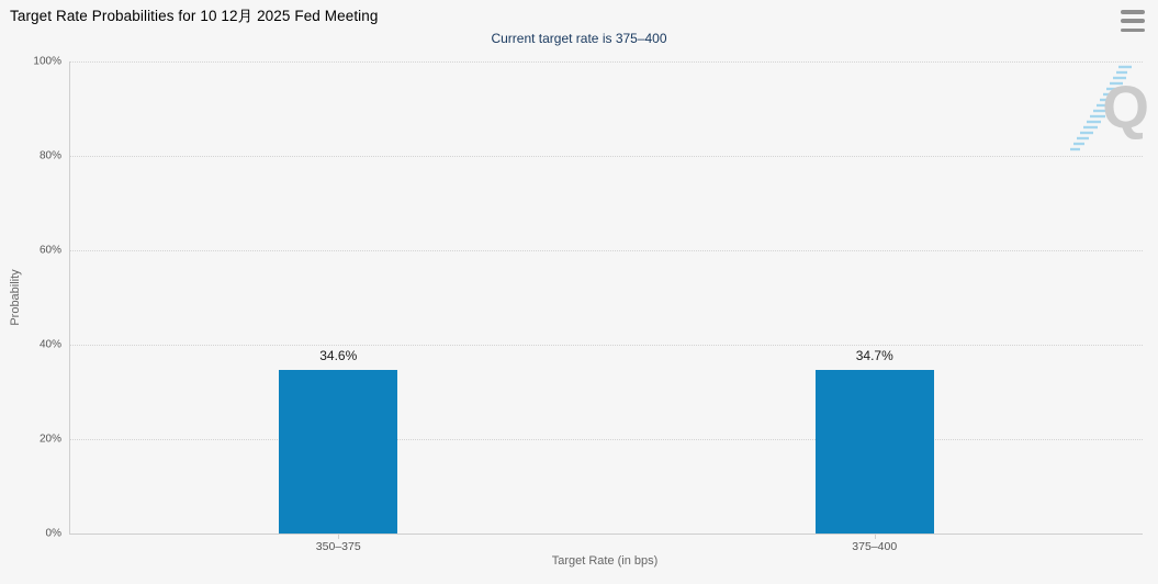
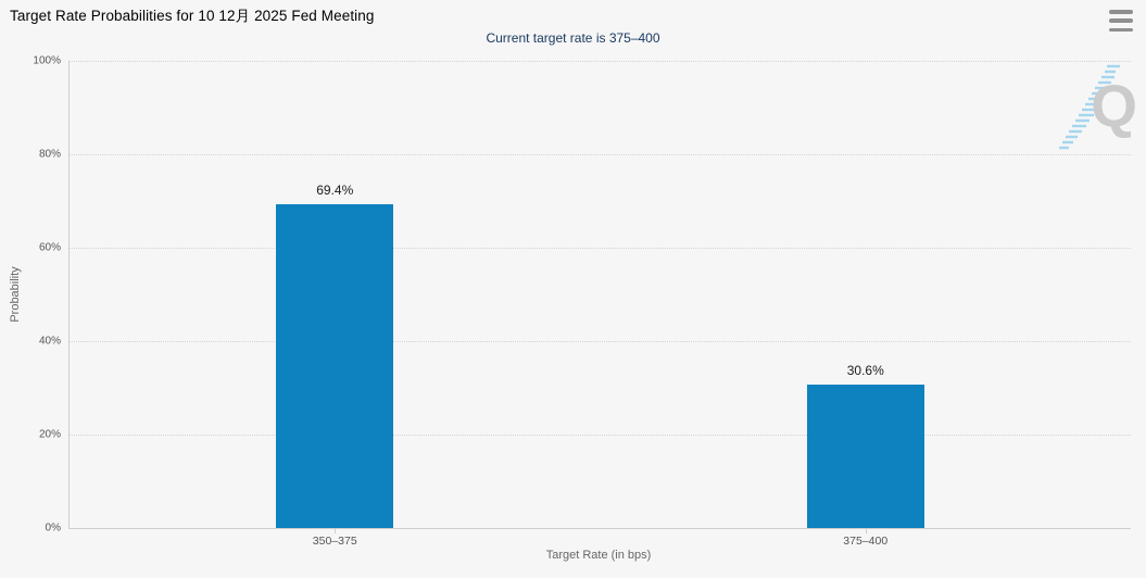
350–375: 34.6% -> 69.4%
375–400: 34.7% -> 30.6%
